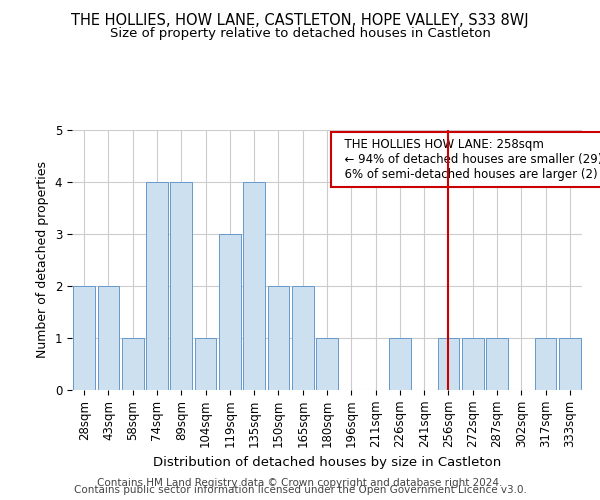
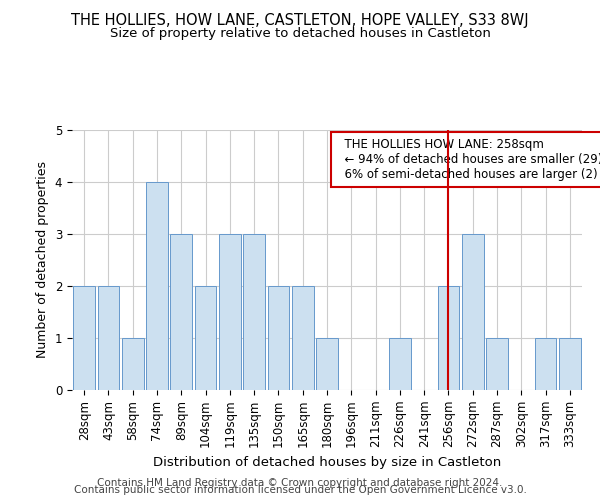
89sqm: 4 -> 3
104sqm: 1 -> 2
135sqm: 4 -> 3
256sqm: 1 -> 2
272sqm: 1 -> 3
